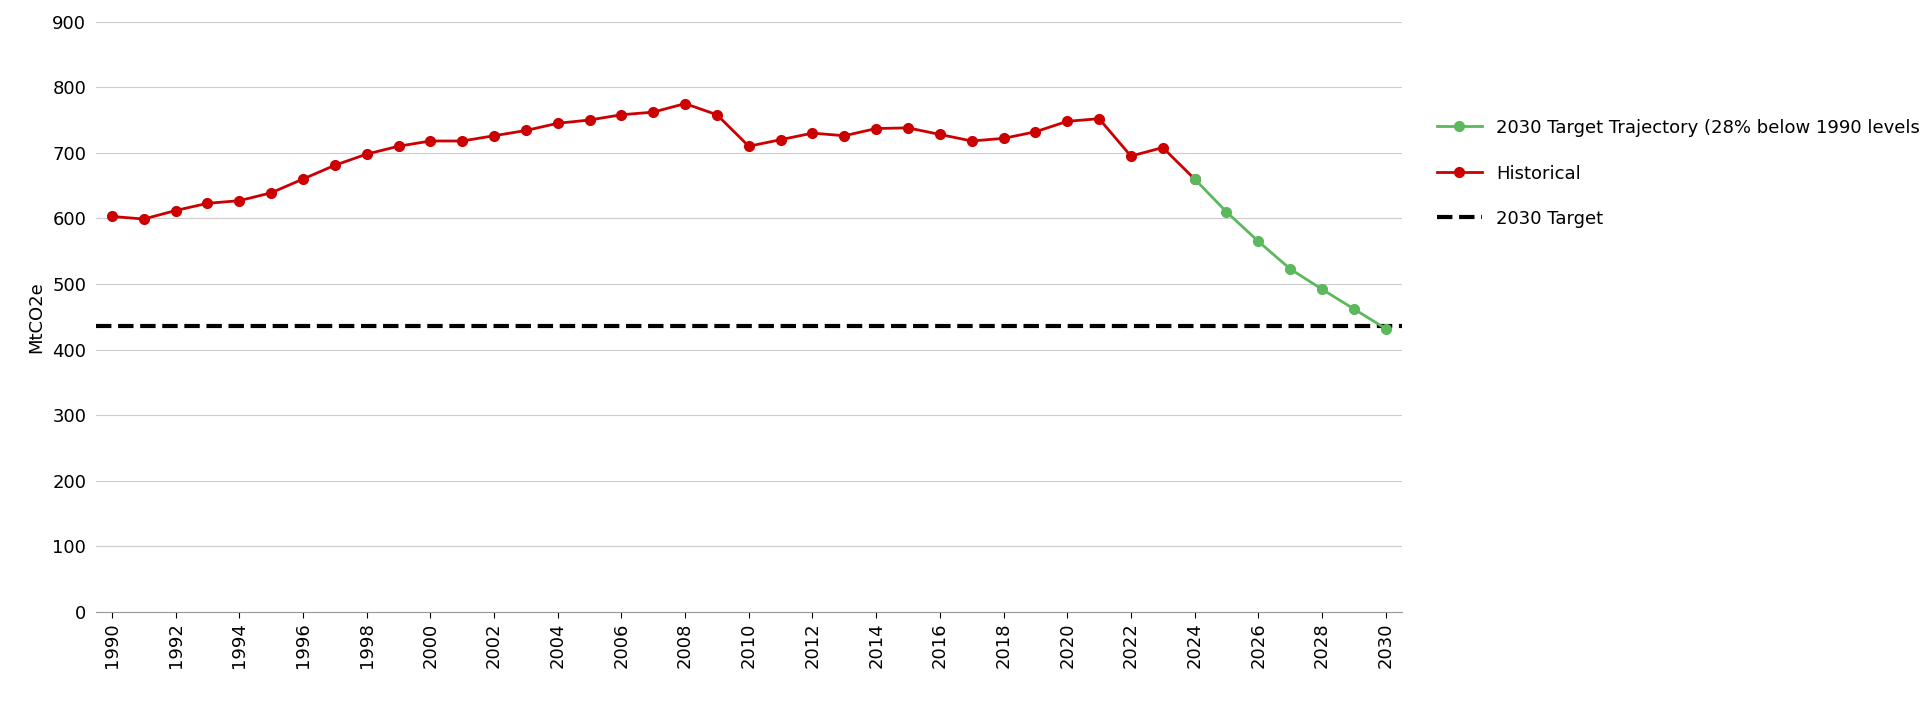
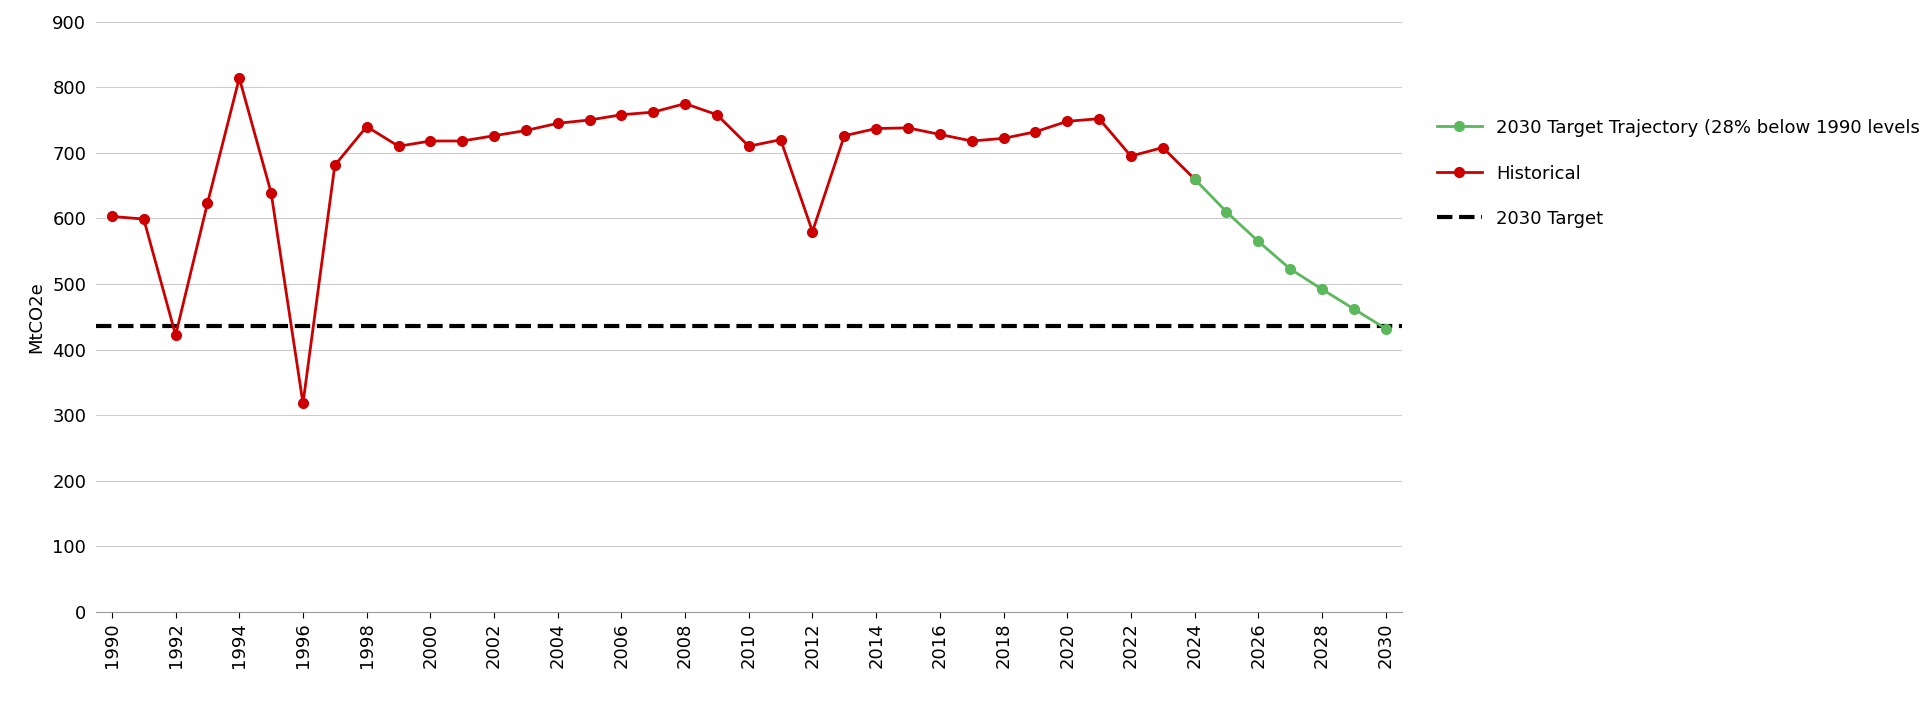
Historical/1992: 612 -> 422
Historical/1994: 627 -> 814
Historical/1996: 660 -> 318
Historical/1998: 698 -> 740
Historical/2012: 730 -> 580
